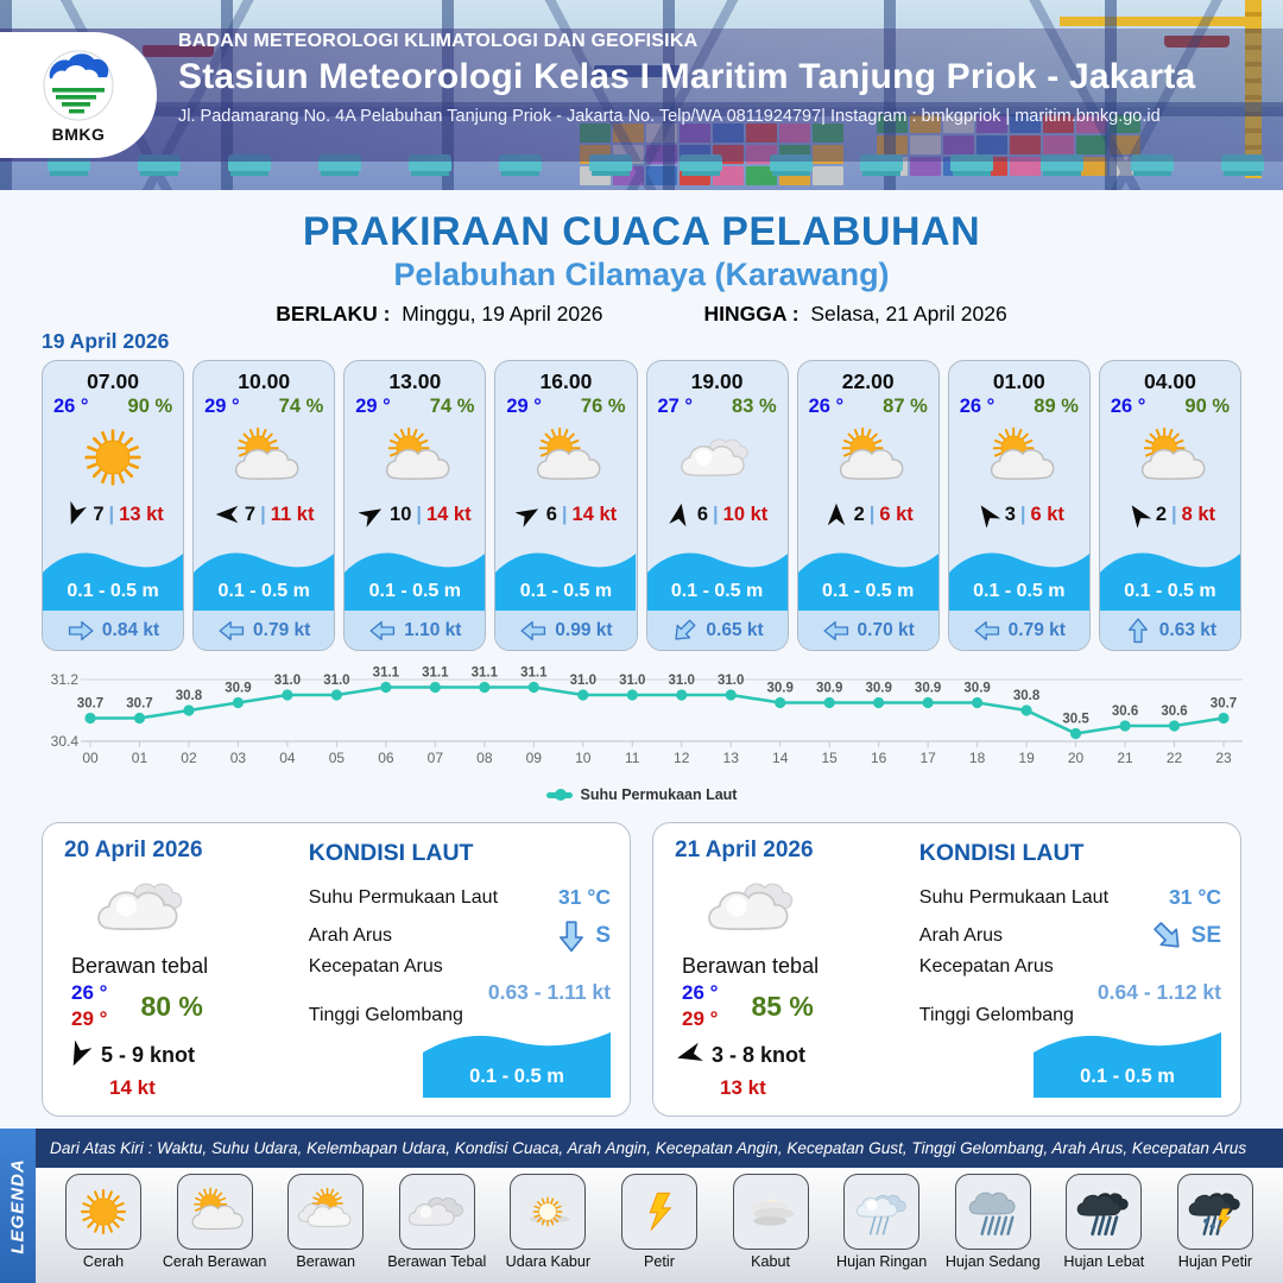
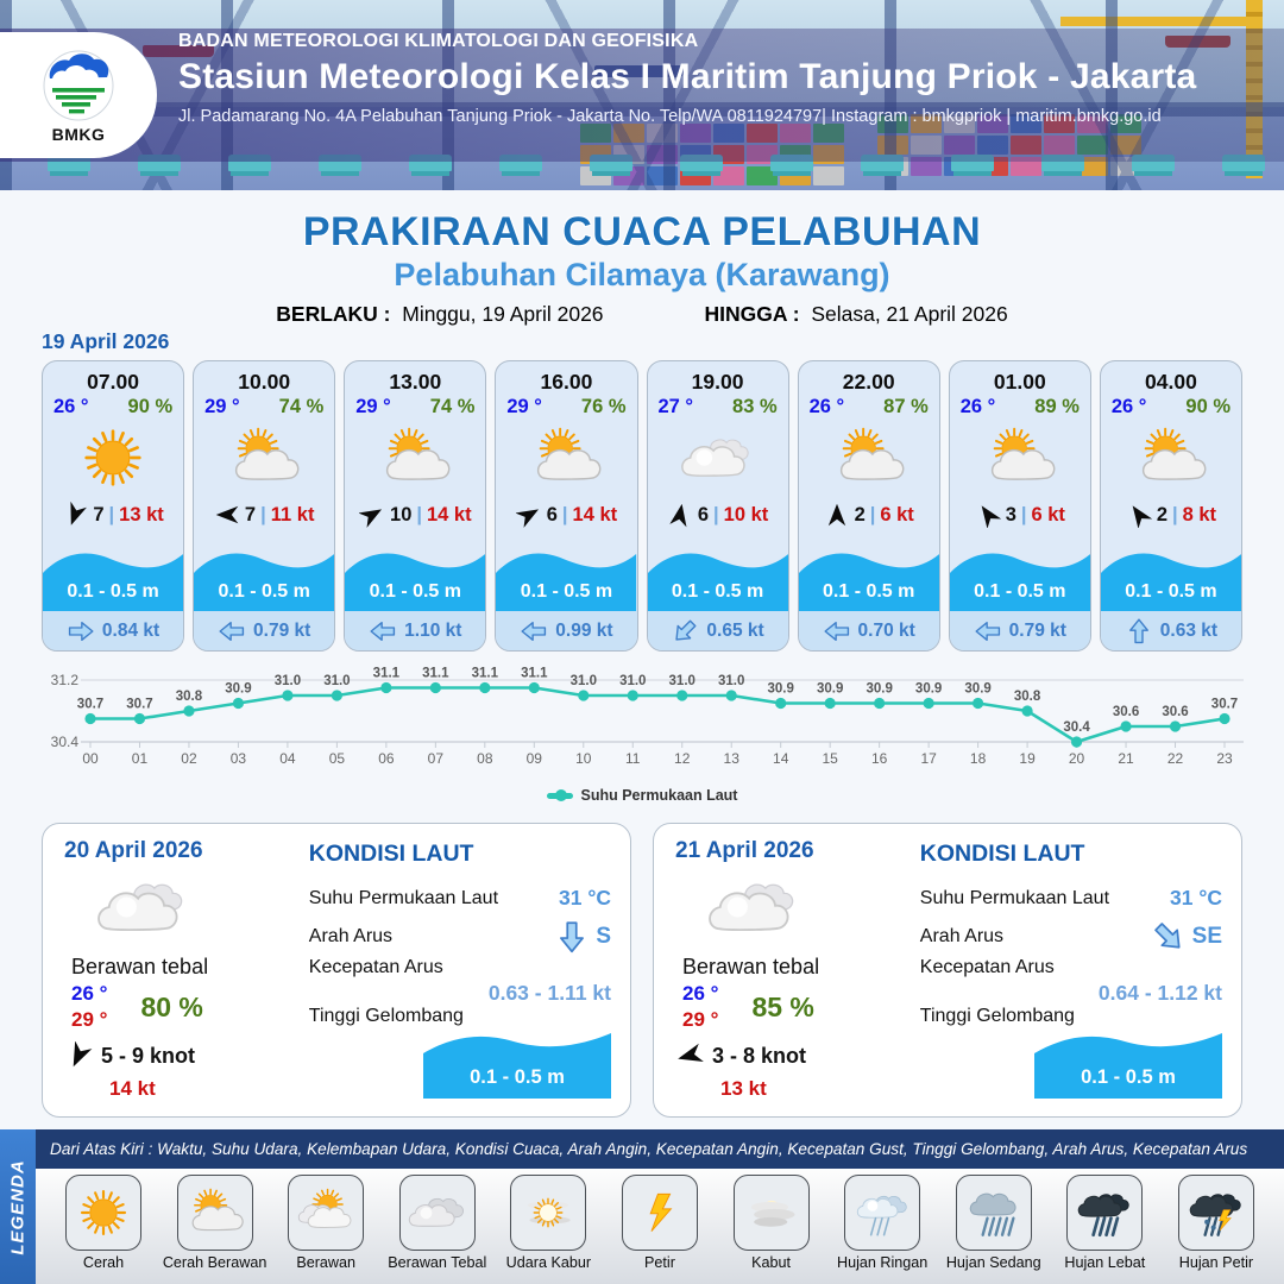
20: 30.5 -> 30.4
